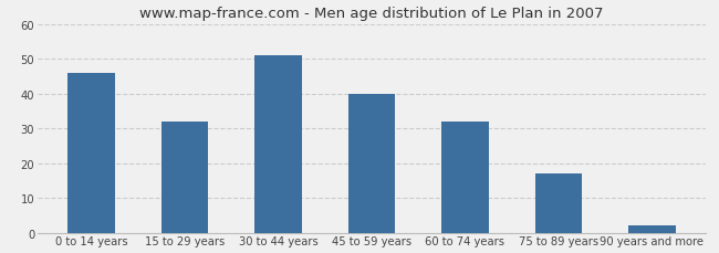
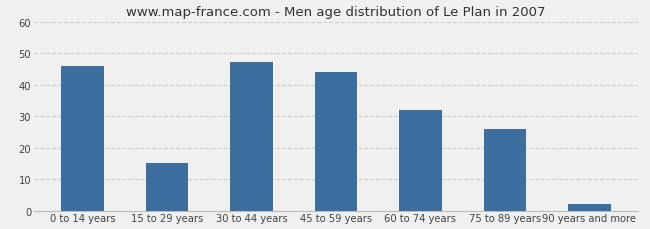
15 to 29 years: 32 -> 15
30 to 44 years: 51 -> 47
45 to 59 years: 40 -> 44
75 to 89 years: 17 -> 26
